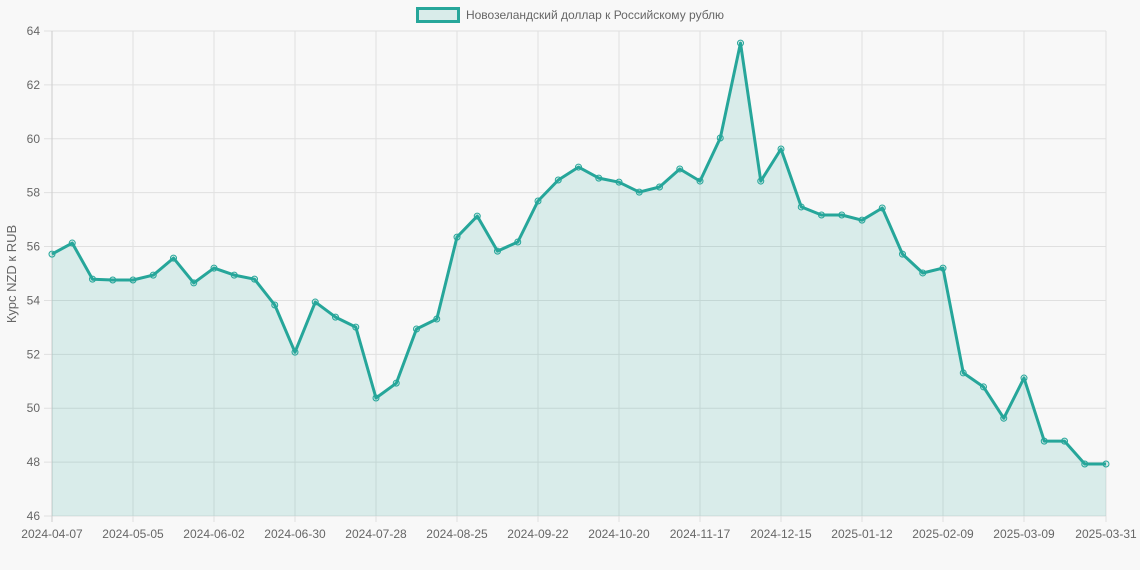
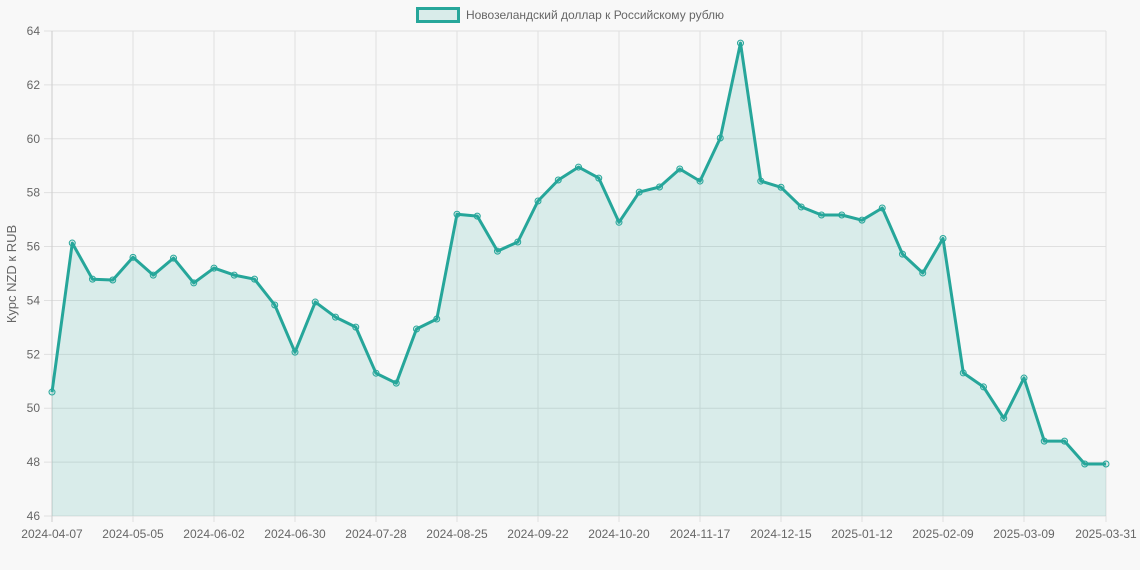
2024-04-07: 55.7 -> 50.6
2024-05-05: 54.8 -> 55.6
2024-07-28: 50.4 -> 51.3
2024-08-25: 56.4 -> 57.2
2024-10-20: 58.4 -> 56.9
2024-12-15: 59.6 -> 58.2
2025-02-09: 55.2 -> 56.3
